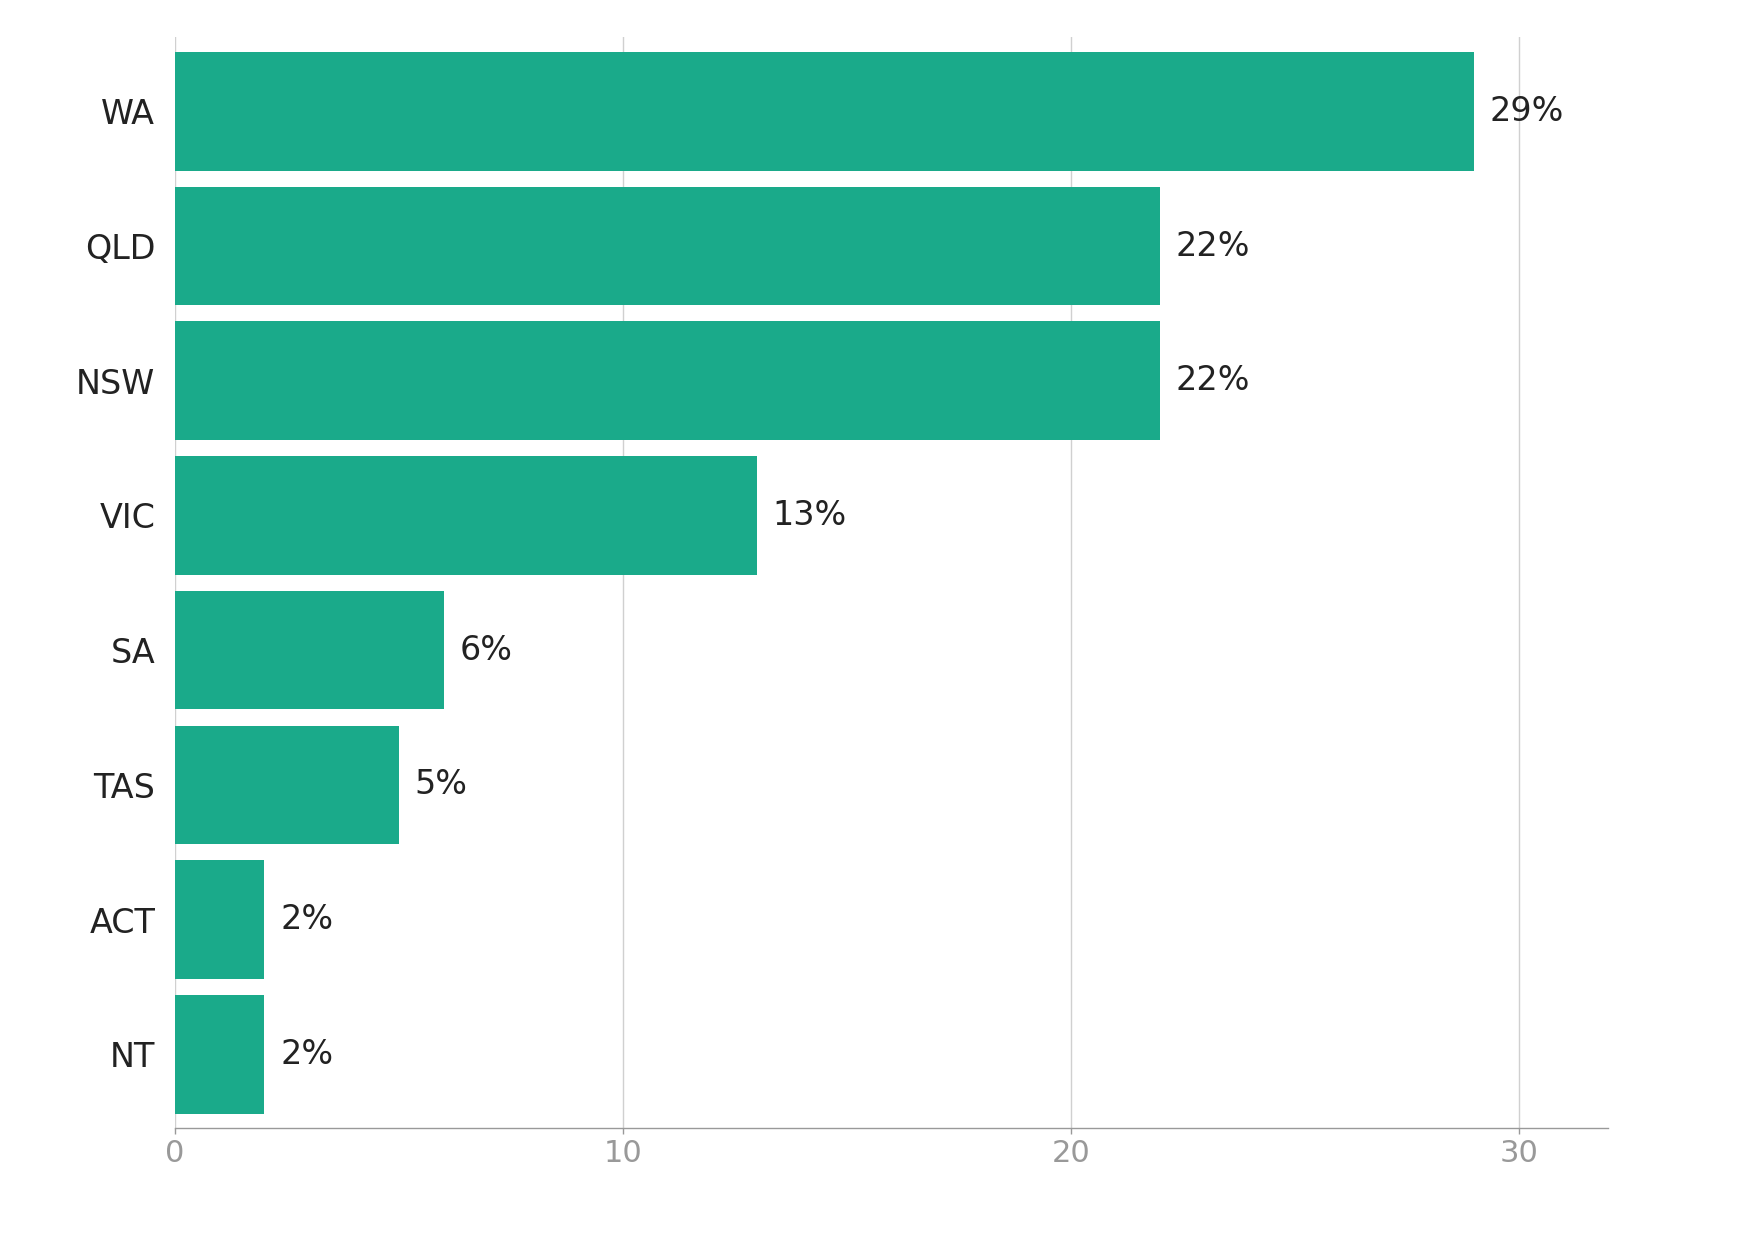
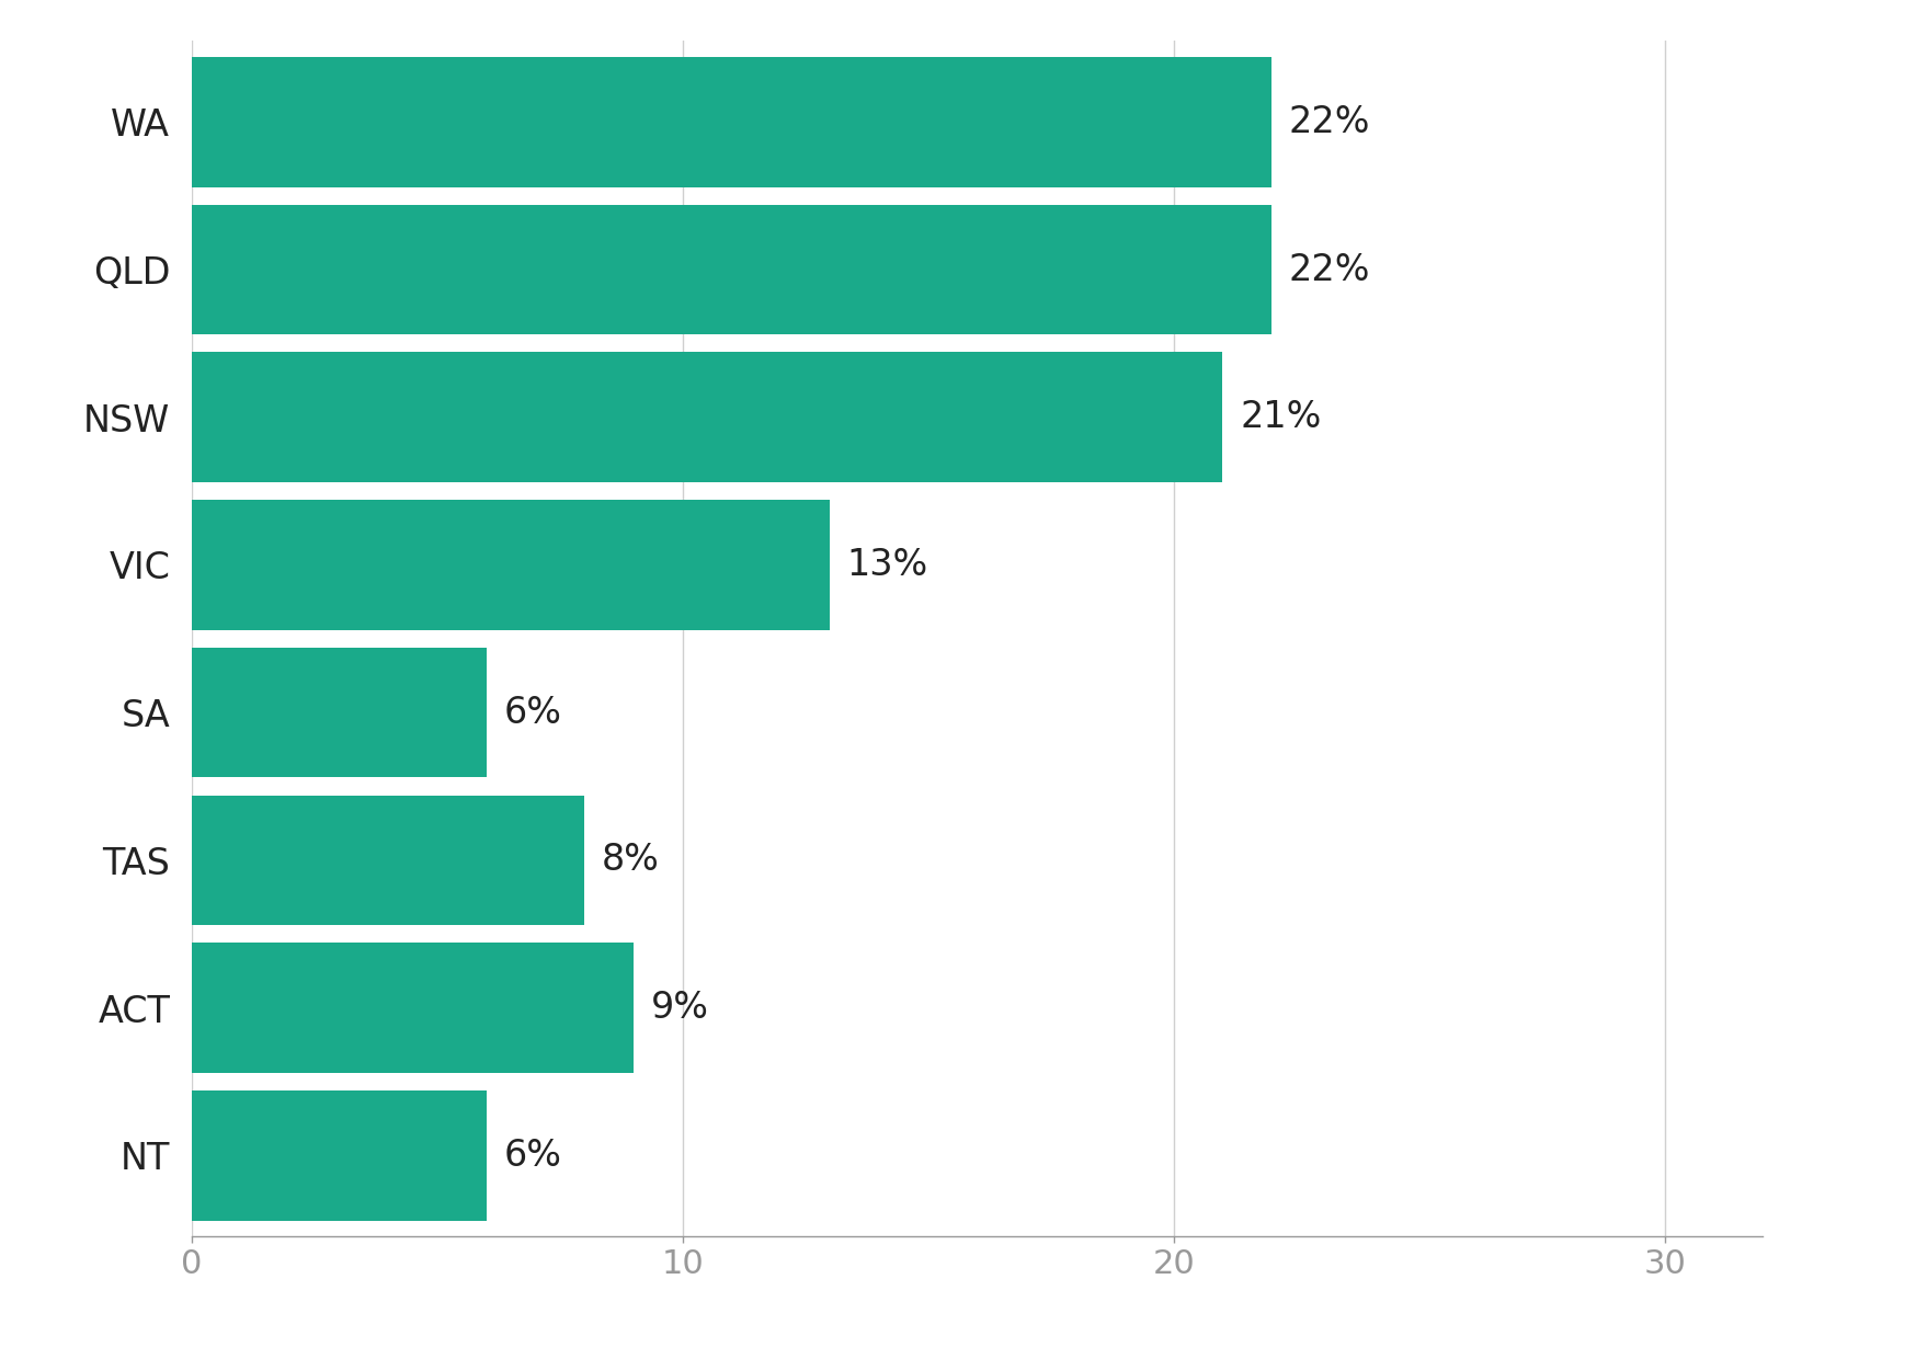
WA: 29% -> 22%
NSW: 22% -> 21%
TAS: 5% -> 8%
ACT: 2% -> 9%
NT: 2% -> 6%
